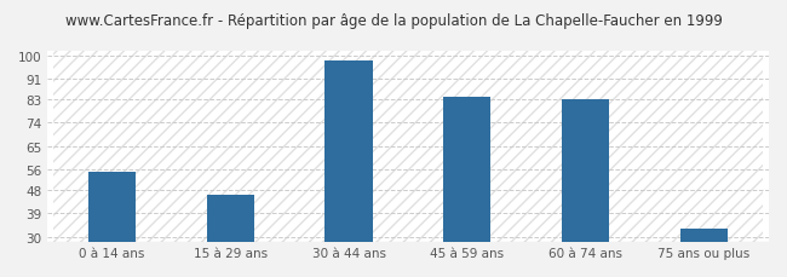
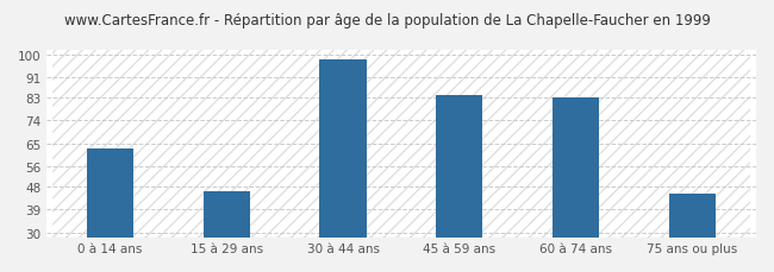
0 à 14 ans: 55 -> 63
75 ans ou plus: 33 -> 45
